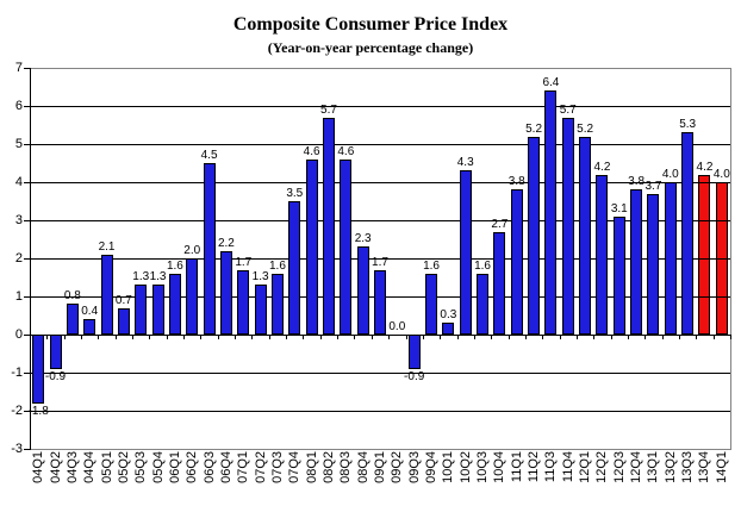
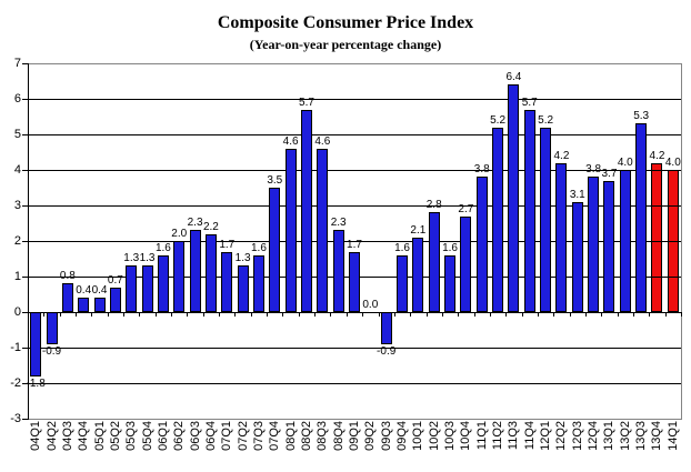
05Q1: 2.1 -> 0.4
06Q3: 4.5 -> 2.3
10Q1: 0.3 -> 2.1
10Q2: 4.3 -> 2.8
